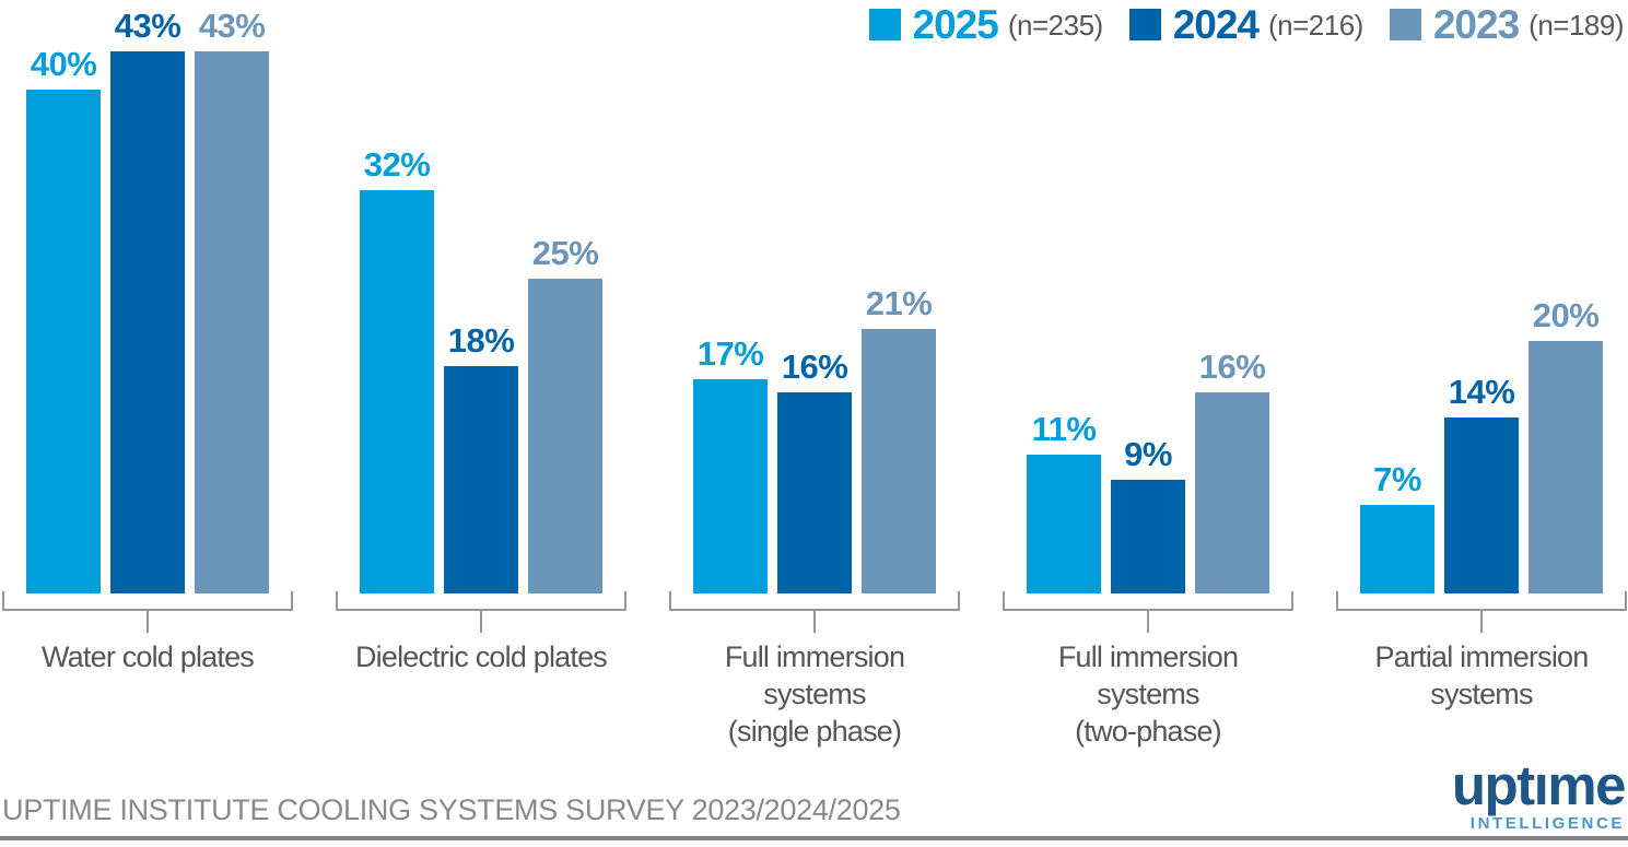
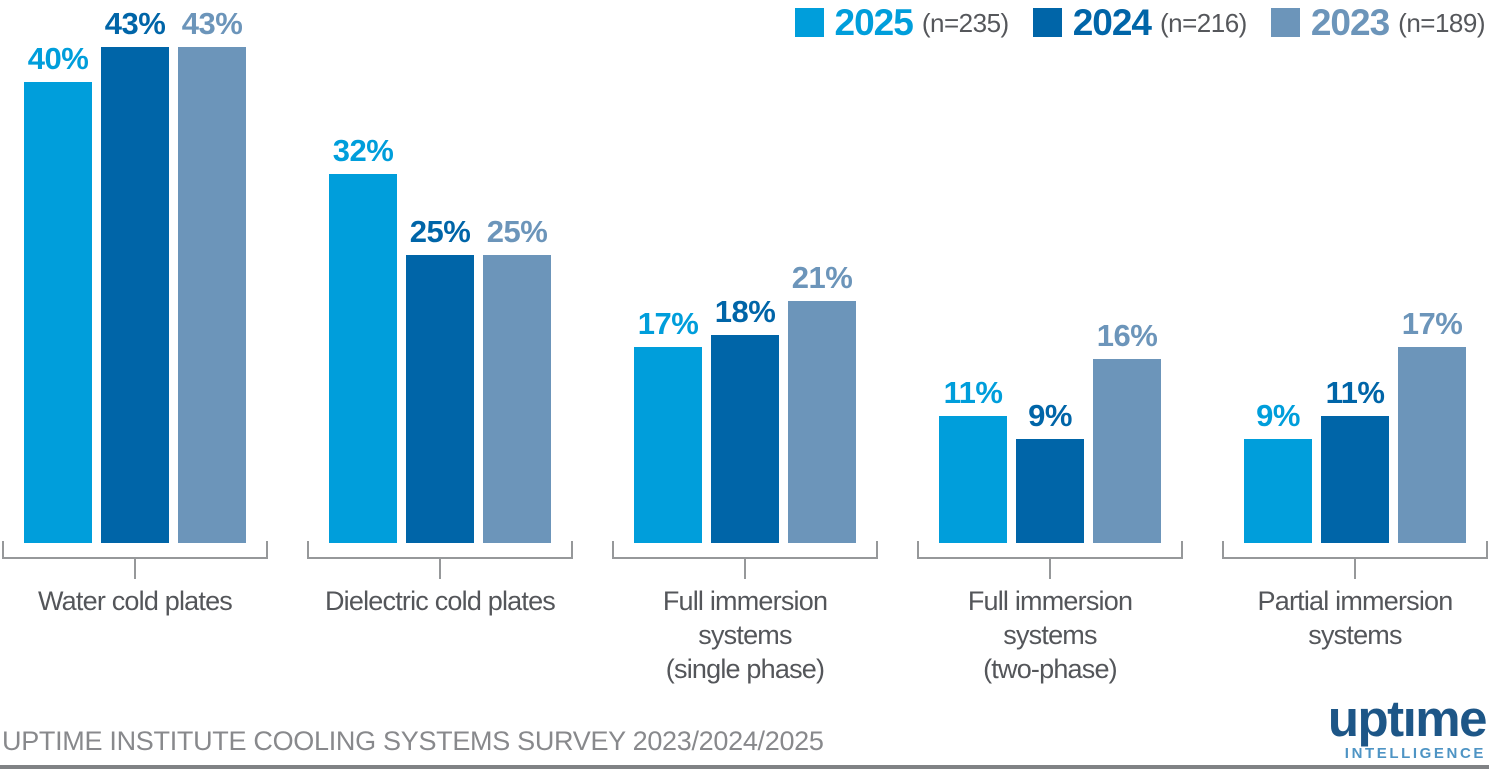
2024/Dielectric cold plates: 18% -> 25%
2024/Full immersion systems (single phase): 16% -> 18%
2025/Partial immersion systems: 7% -> 9%
2024/Partial immersion systems: 14% -> 11%
2023/Partial immersion systems: 20% -> 17%
